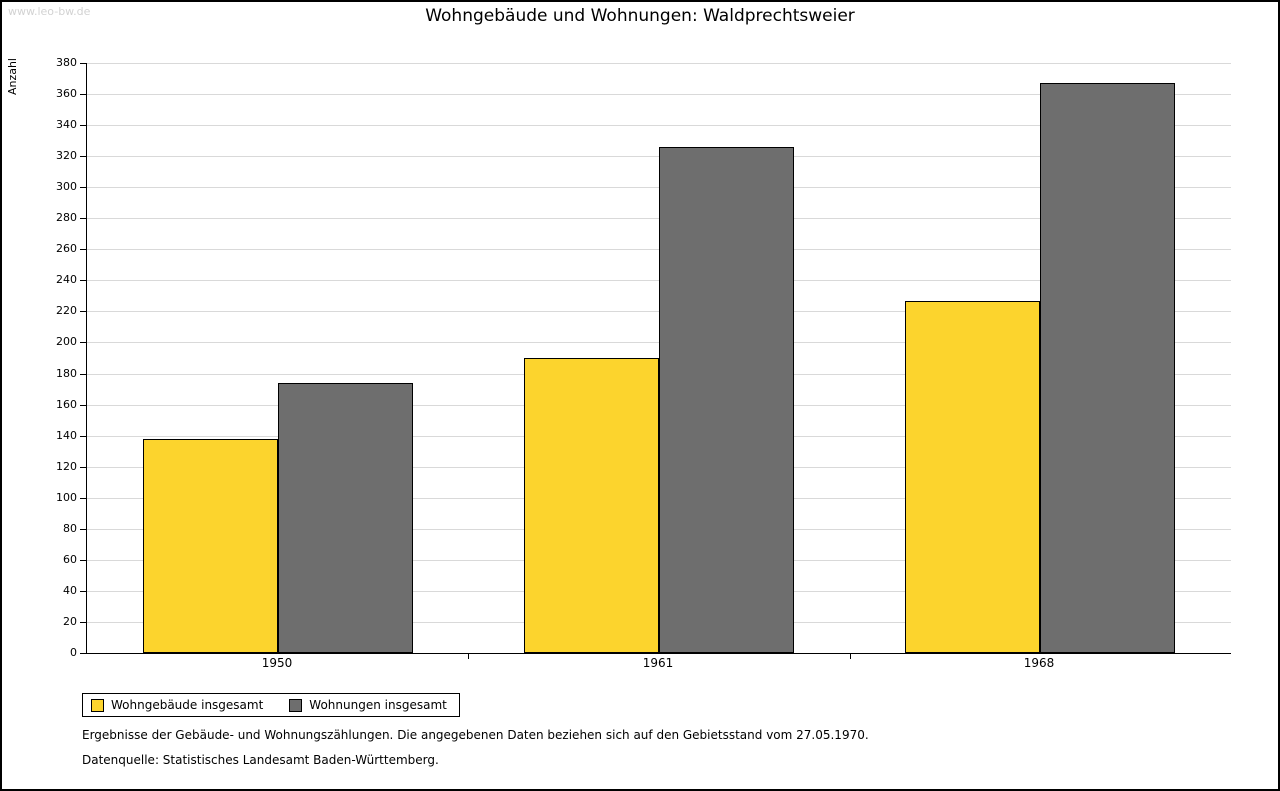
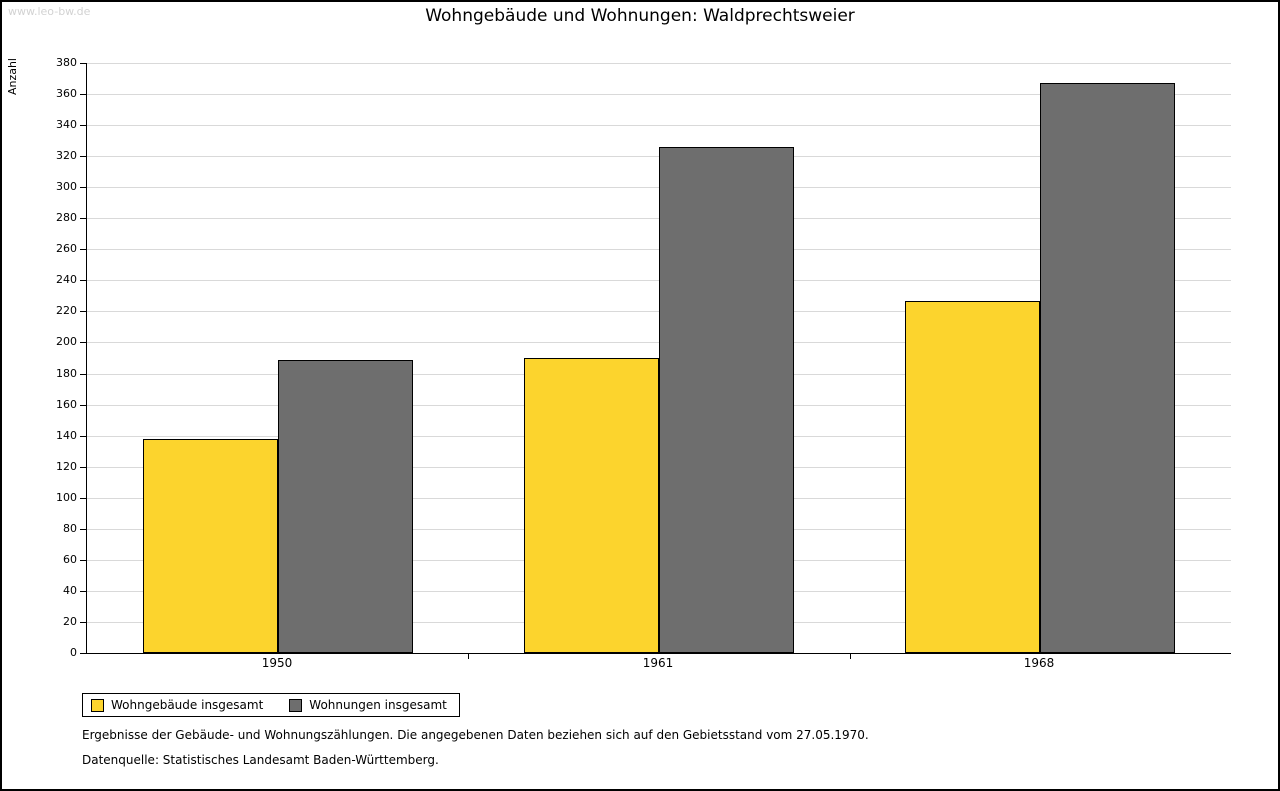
Wohnungen insgesamt/1950: 174 -> 189
